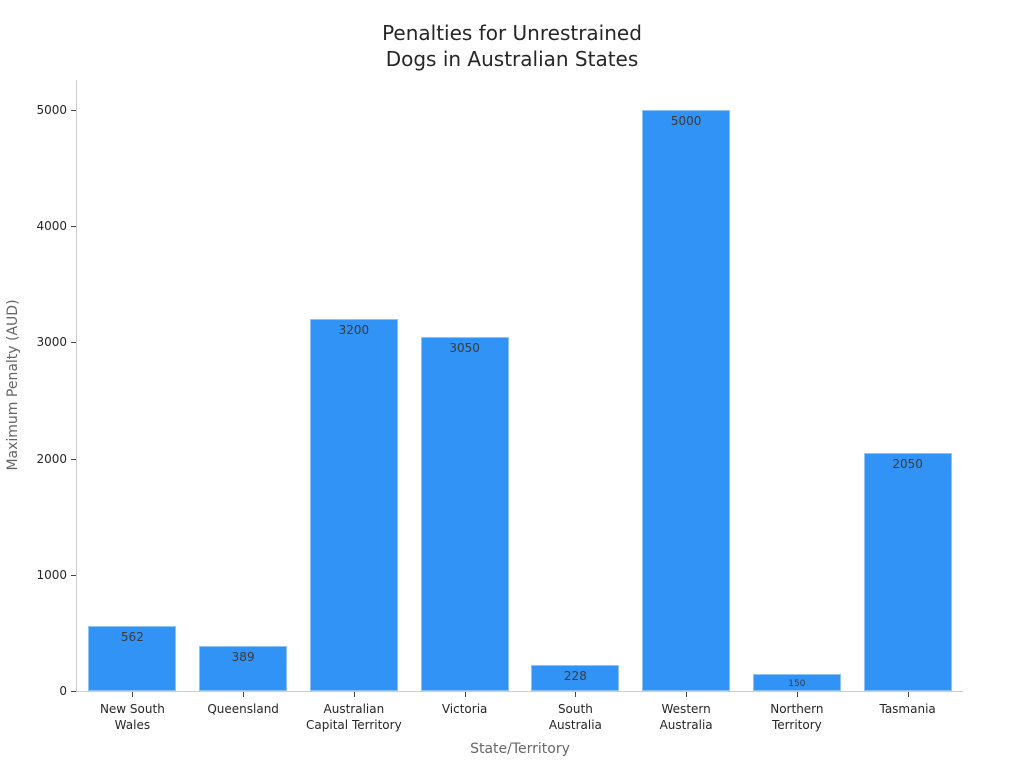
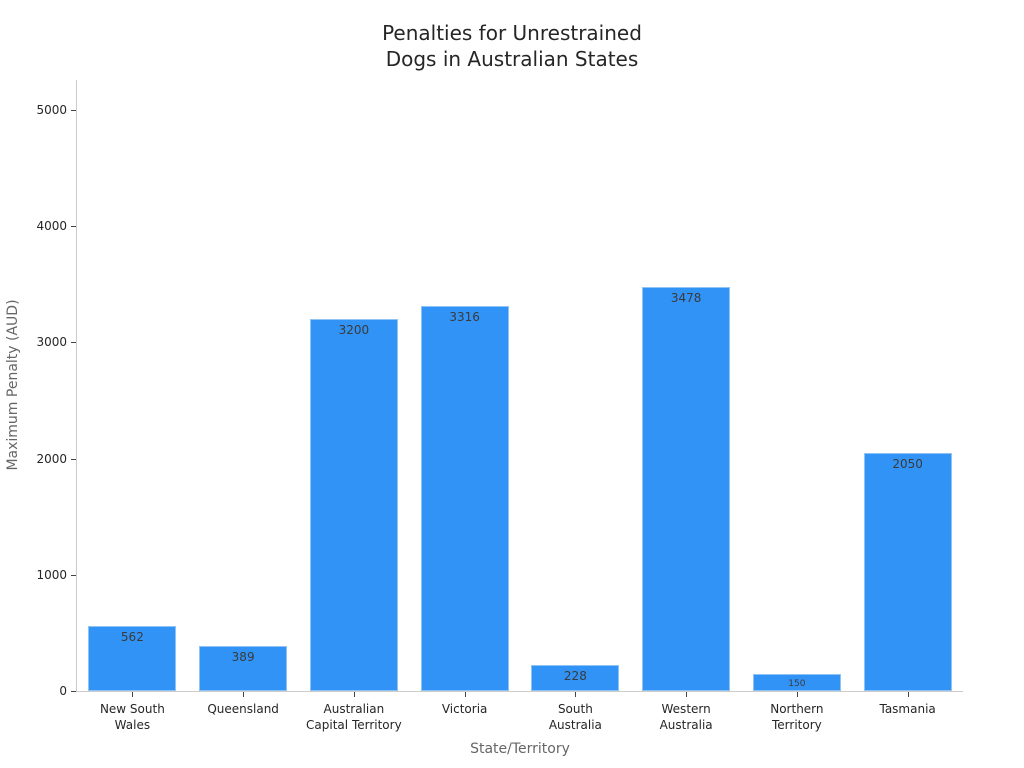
Victoria: 3050 -> 3316
Western Australia: 5000 -> 3478
